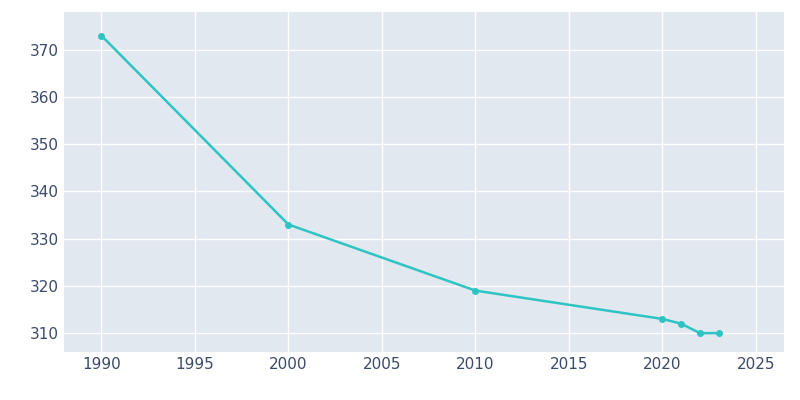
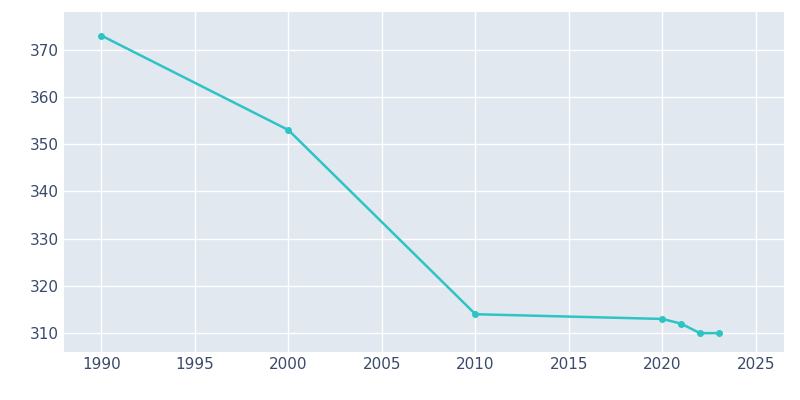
2000: 333 -> 353
2010: 319 -> 314
